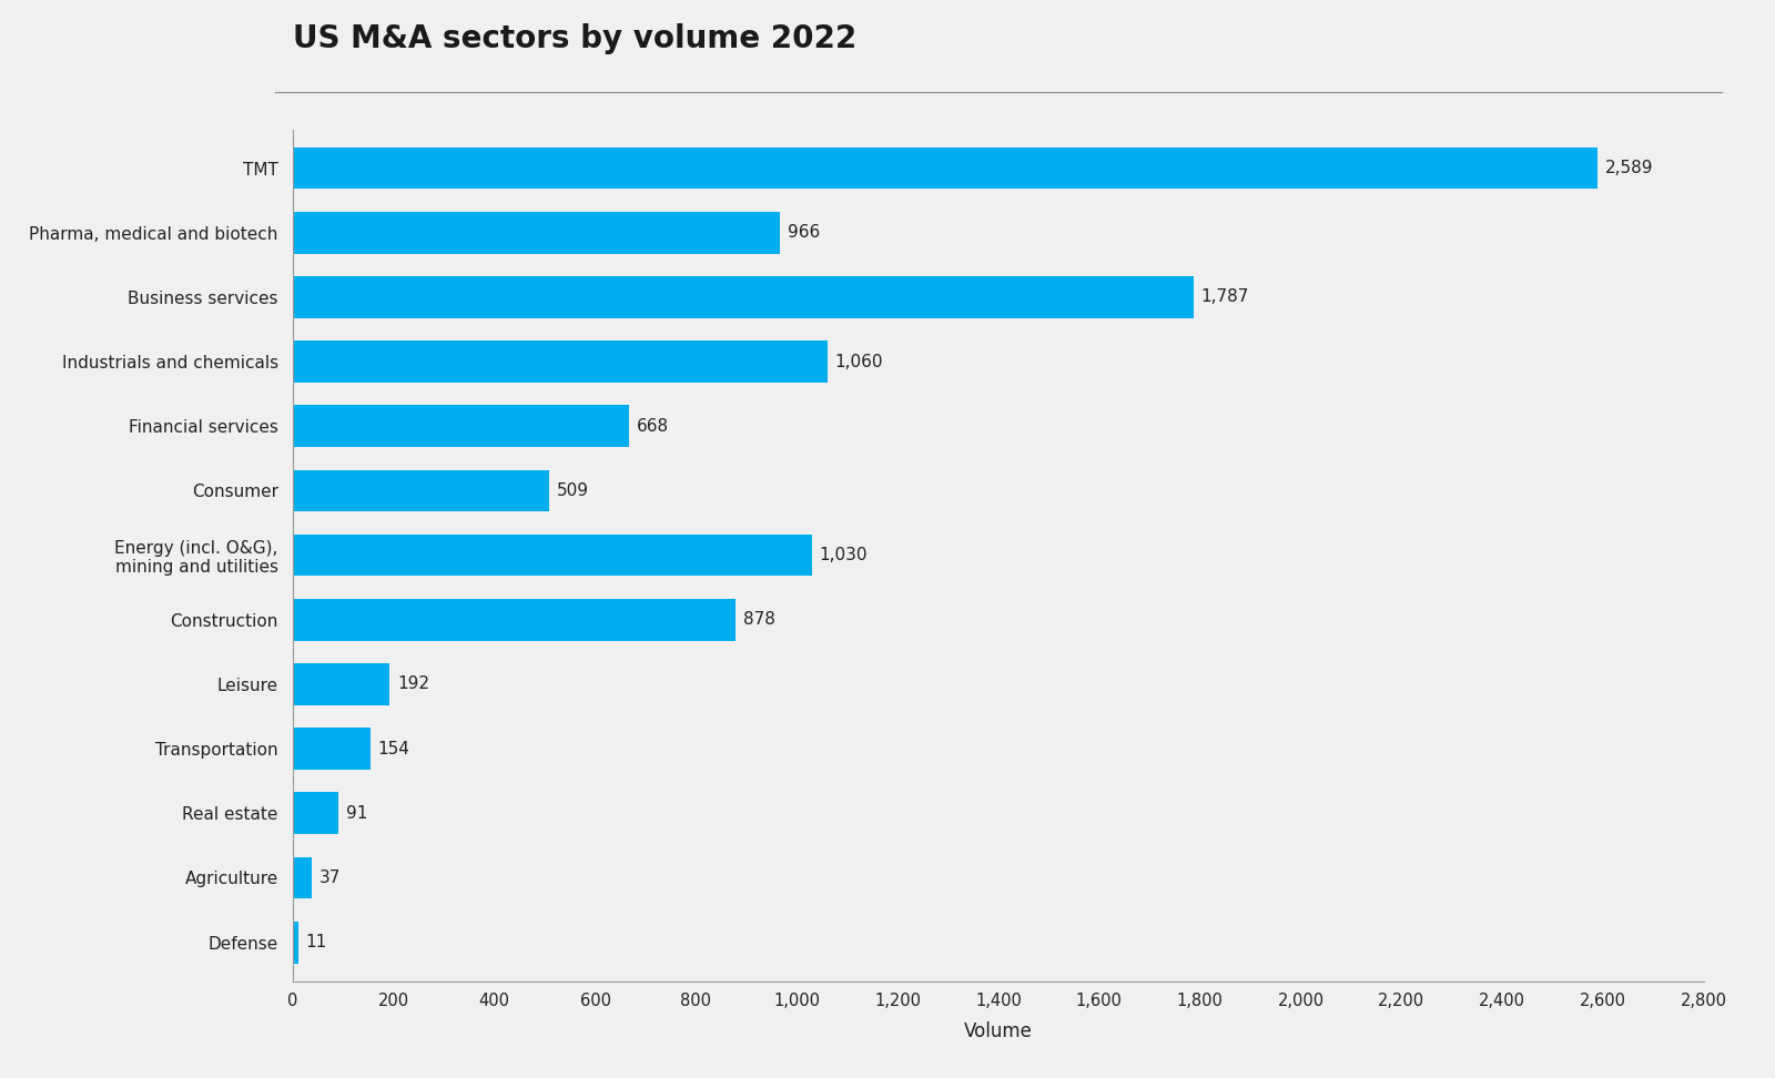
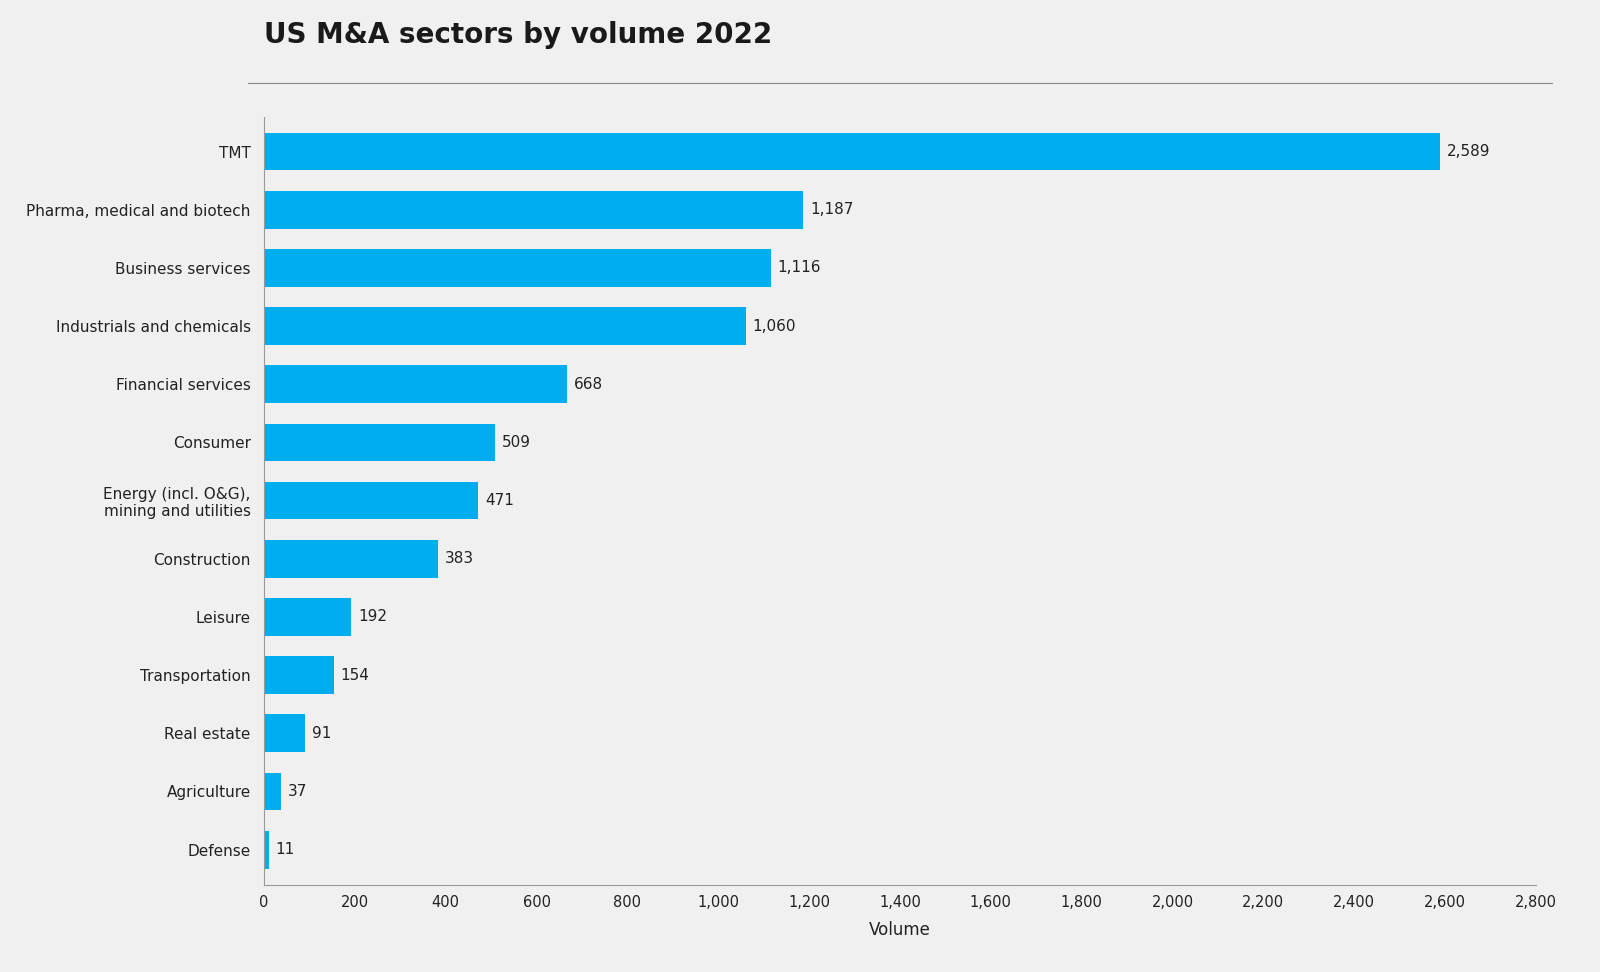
Pharma, medical and biotech: 966 -> 1,187
Business services: 1,787 -> 1,116
Energy (incl. O&G), mining and utilities: 1,030 -> 471
Construction: 878 -> 383
